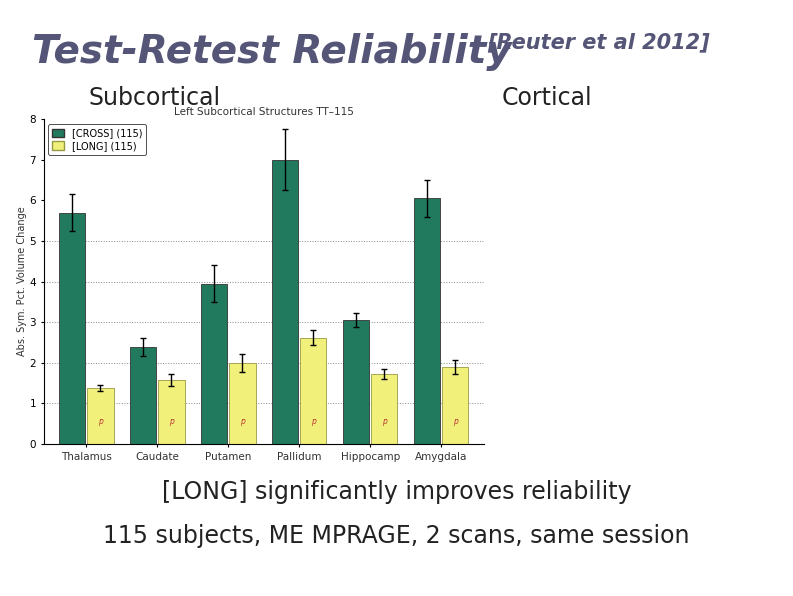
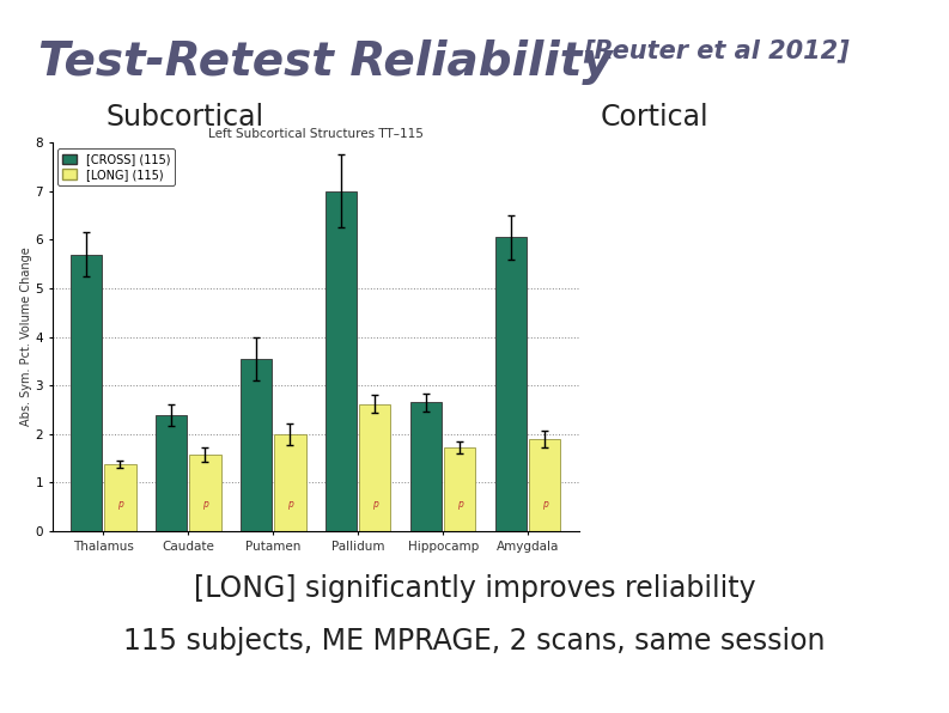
[CROSS] (115)/Putamen: 3.95 -> 3.55
[CROSS] (115)/Hippocamp: 3.05 -> 2.65
